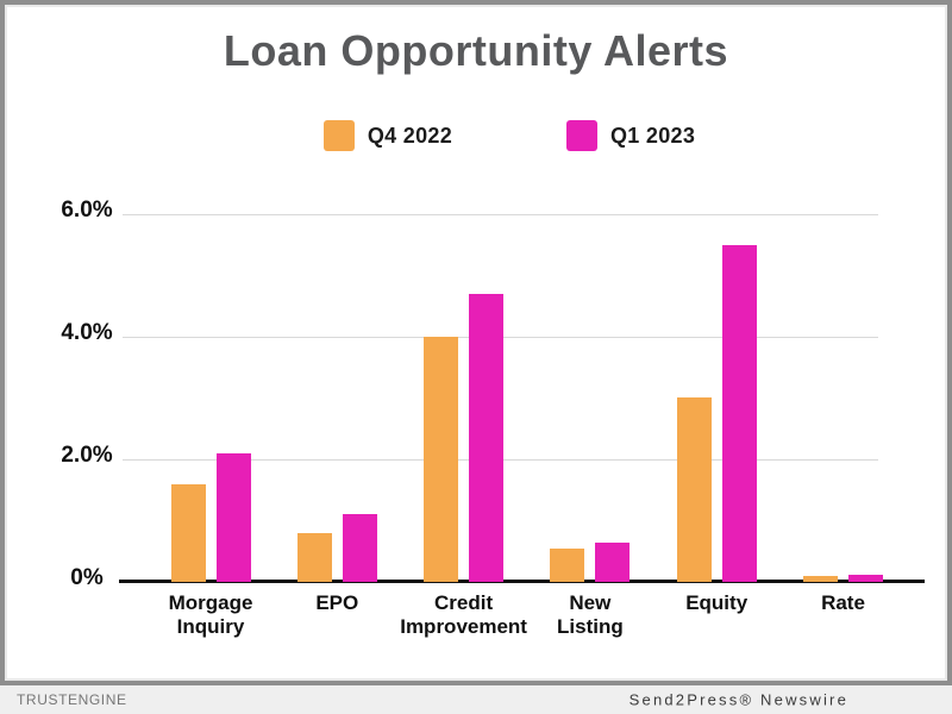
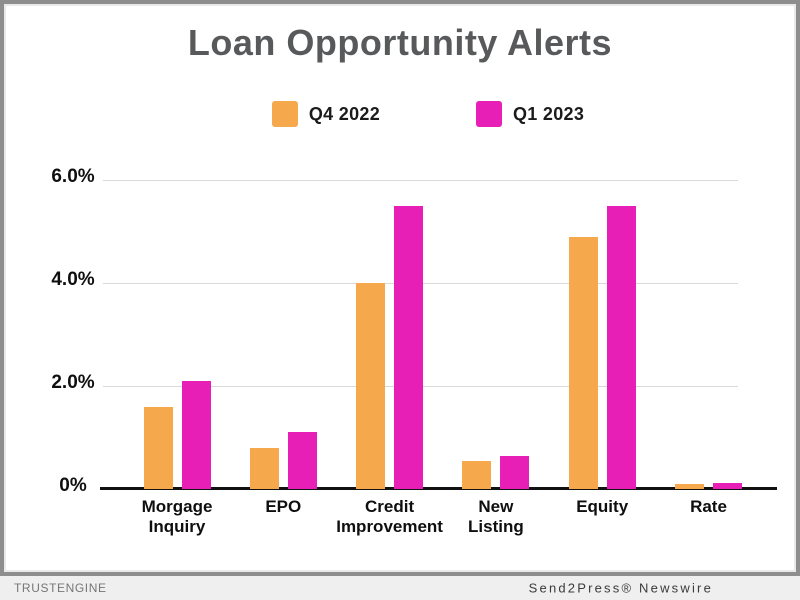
Q1 2023/Credit Improvement: 4.7% -> 5.5%
Q4 2022/Equity: 3.0% -> 4.9%
